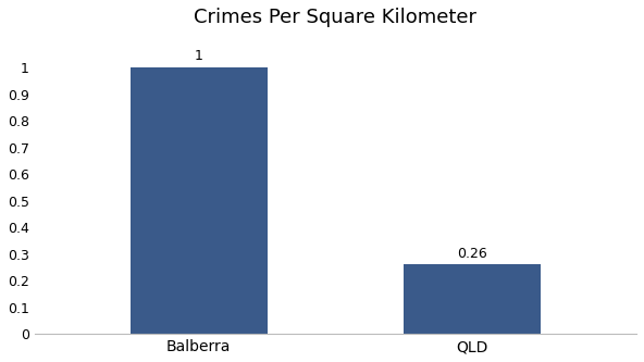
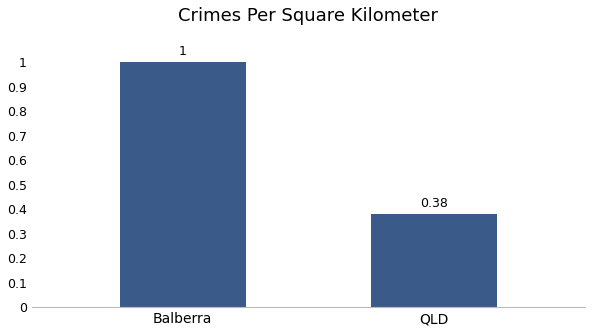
QLD: 0.26 -> 0.38
